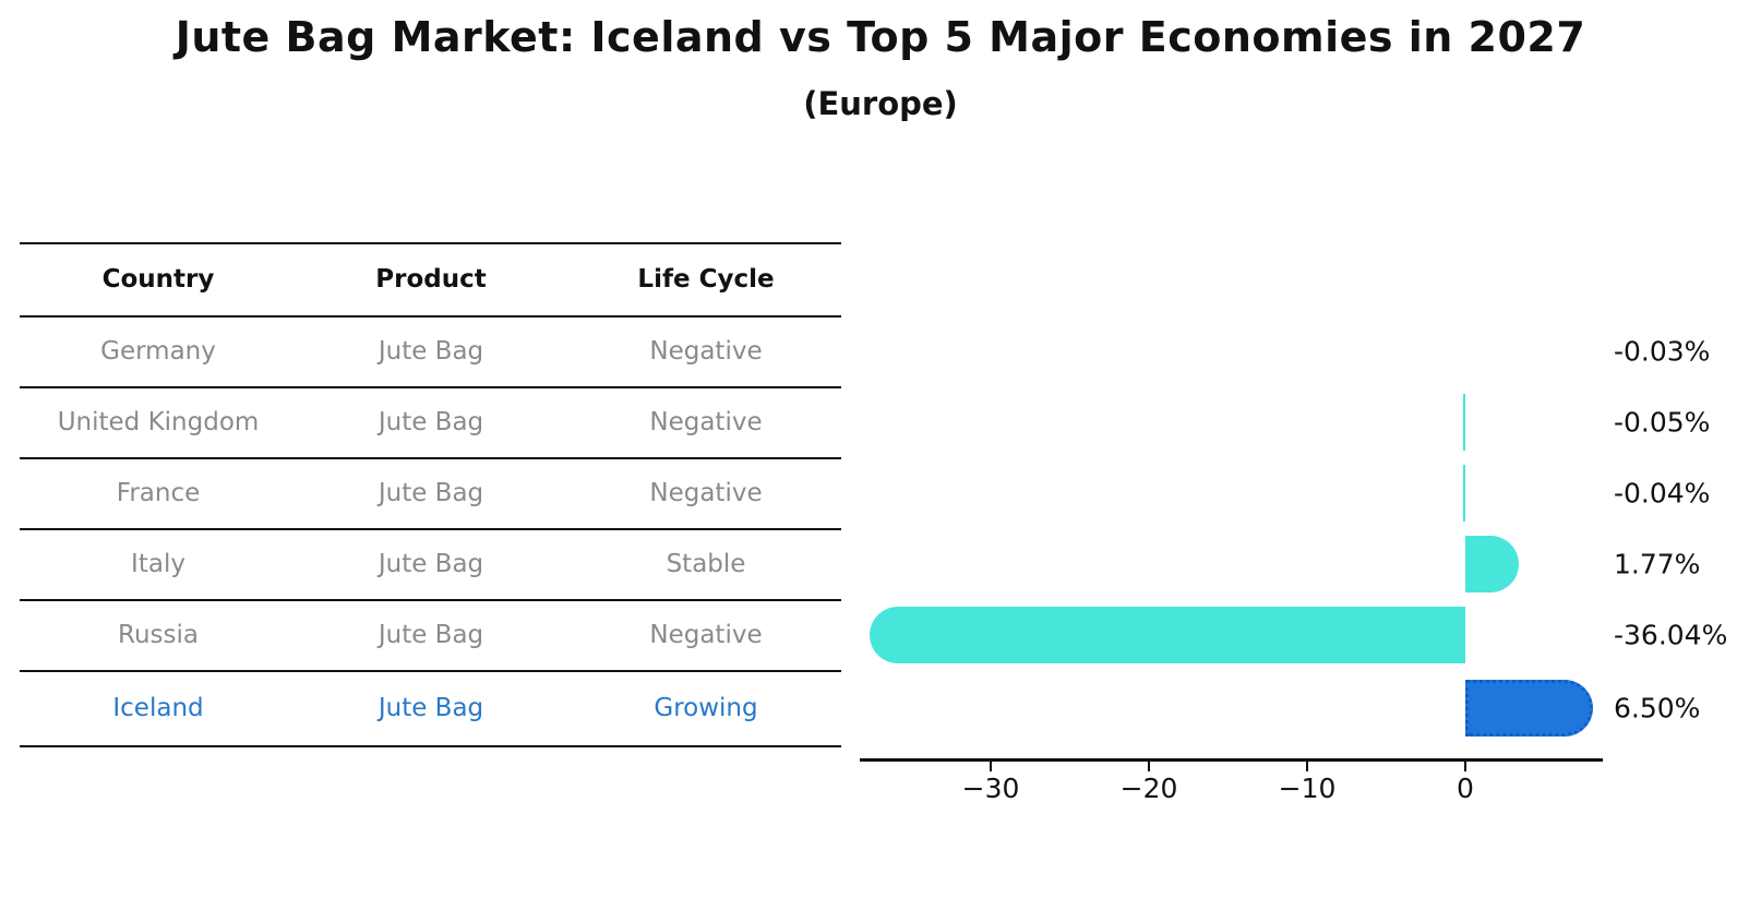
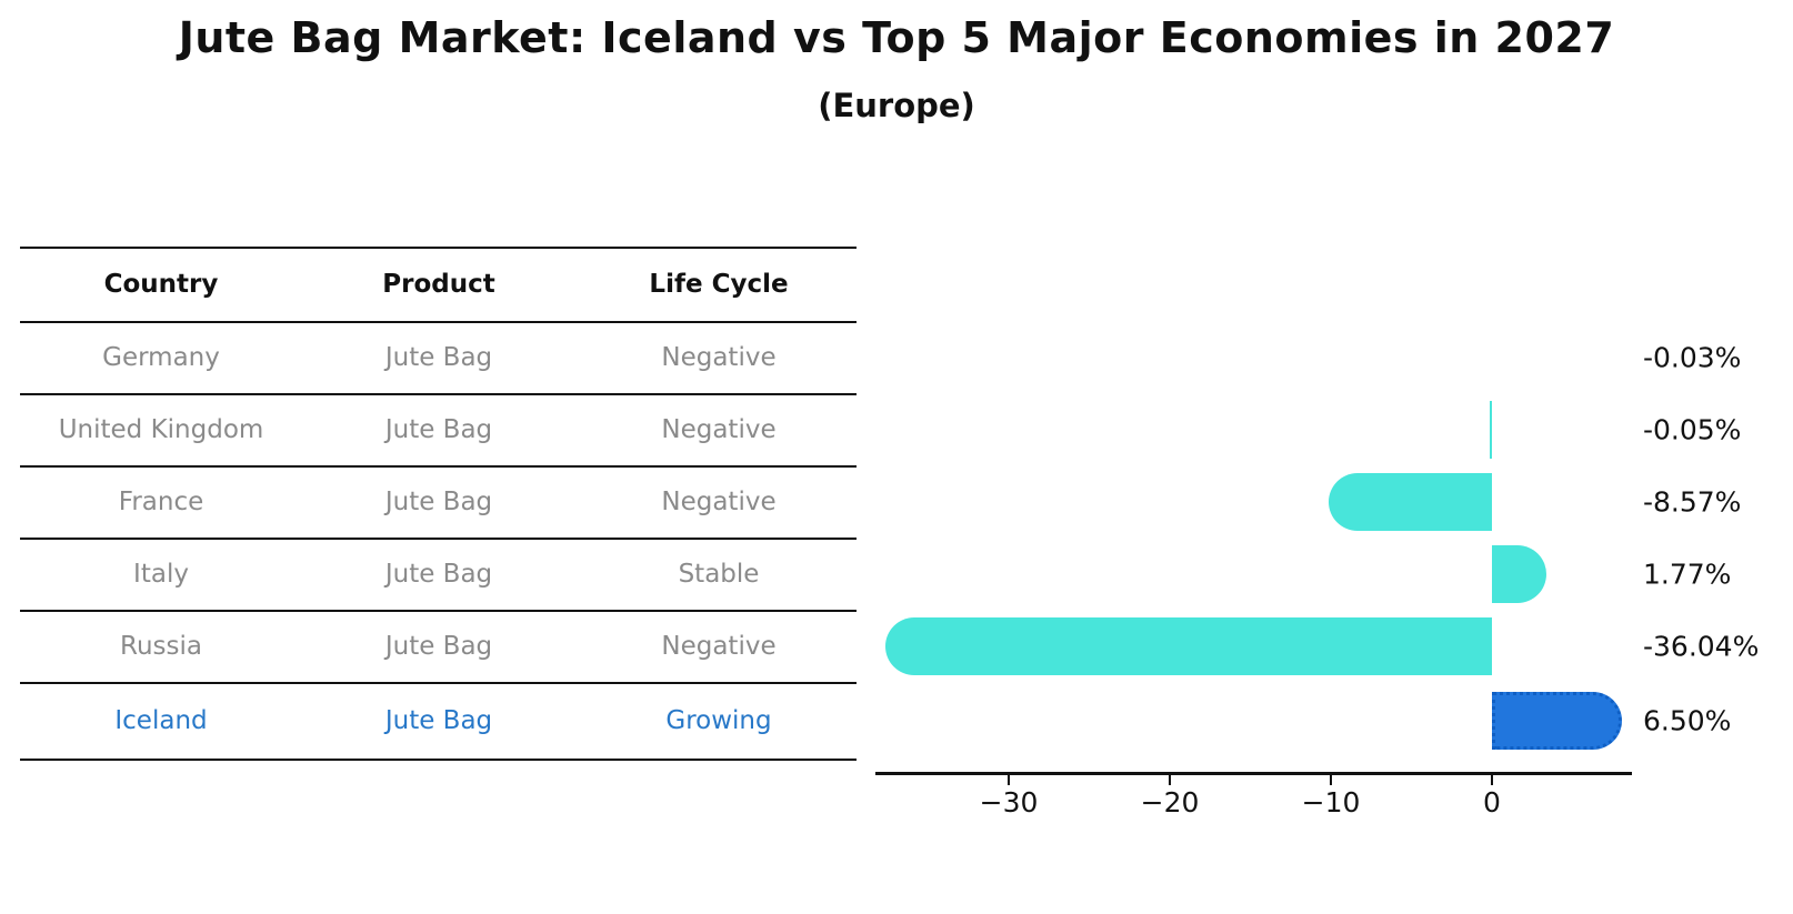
France: -0.04% -> -8.57%
